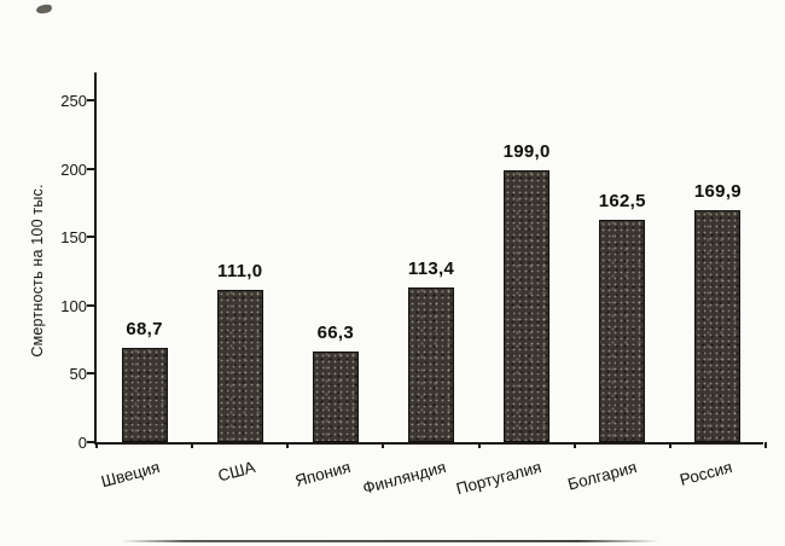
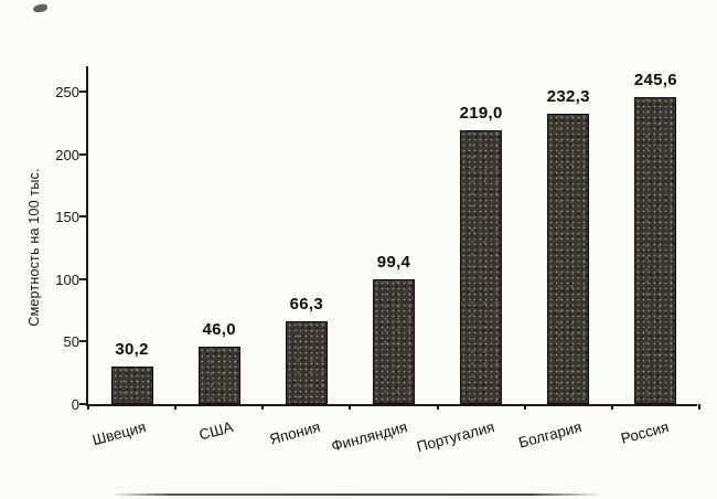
Швеция: 68,7 -> 30,2
США: 111,0 -> 46,0
Финляндия: 113,4 -> 99,4
Португалия: 199,0 -> 219,0
Болгария: 162,5 -> 232,3
Россия: 169,9 -> 245,6
